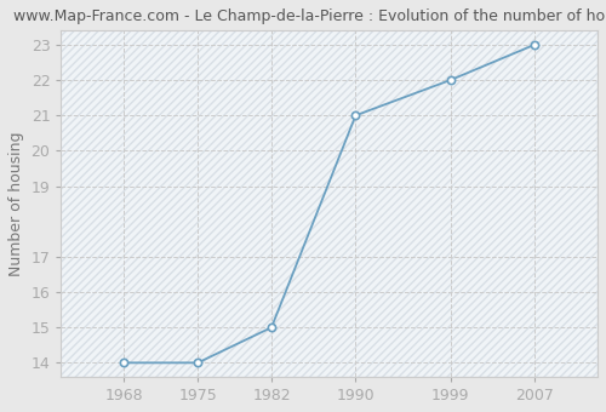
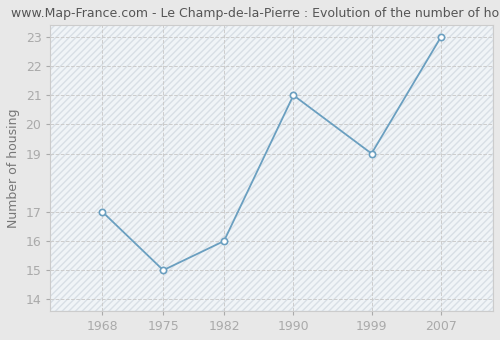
1968: 14 -> 17
1975: 14 -> 15
1982: 15 -> 16
1999: 22 -> 19
